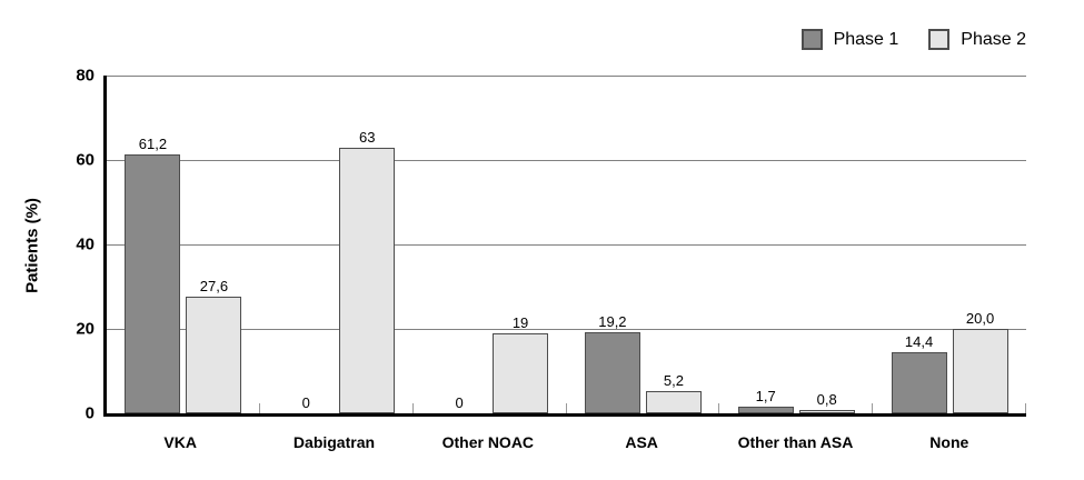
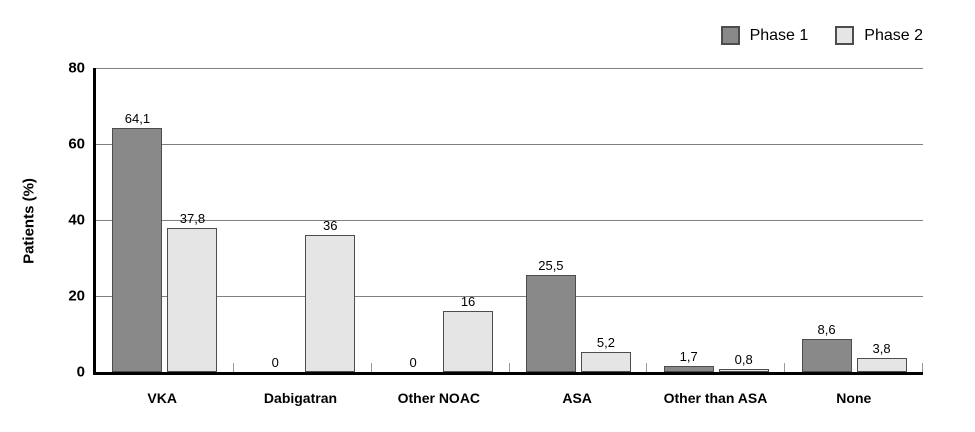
Phase 1/VKA: 61,2 -> 64,1
Phase 2/VKA: 27,6 -> 37,8
Phase 2/Dabigatran: 63 -> 36
Phase 2/Other NOAC: 19 -> 16
Phase 1/ASA: 19,2 -> 25,5
Phase 1/None: 14,4 -> 8,6
Phase 2/None: 20,0 -> 3,8
